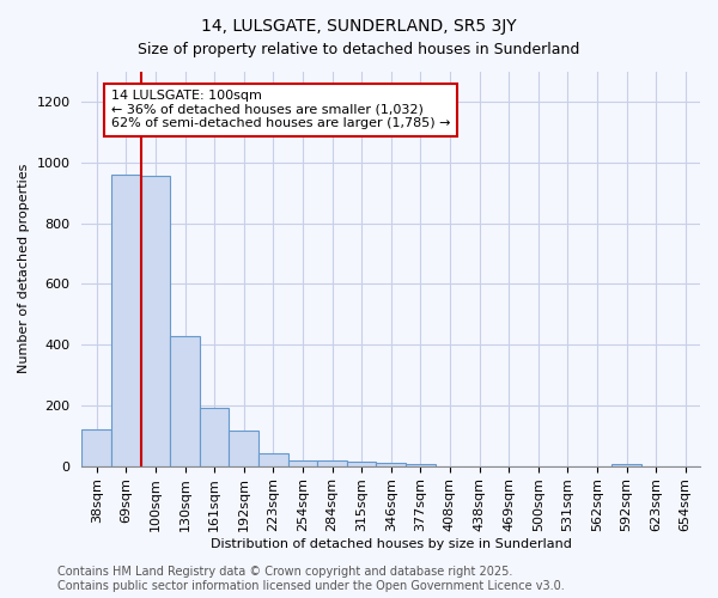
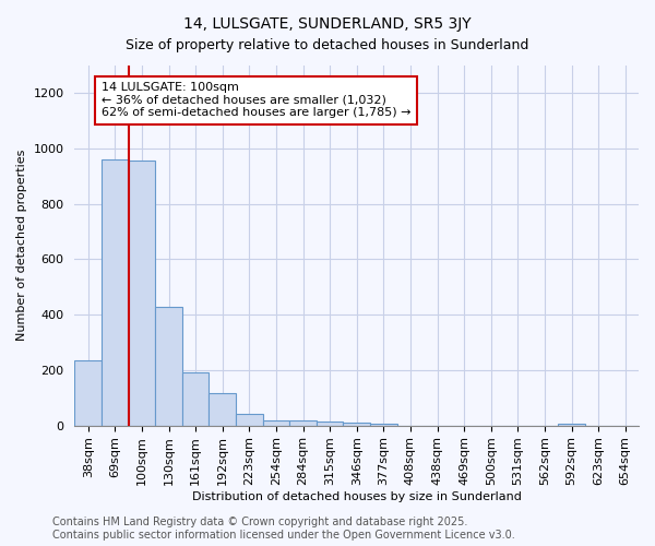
38sqm: 120 -> 235
